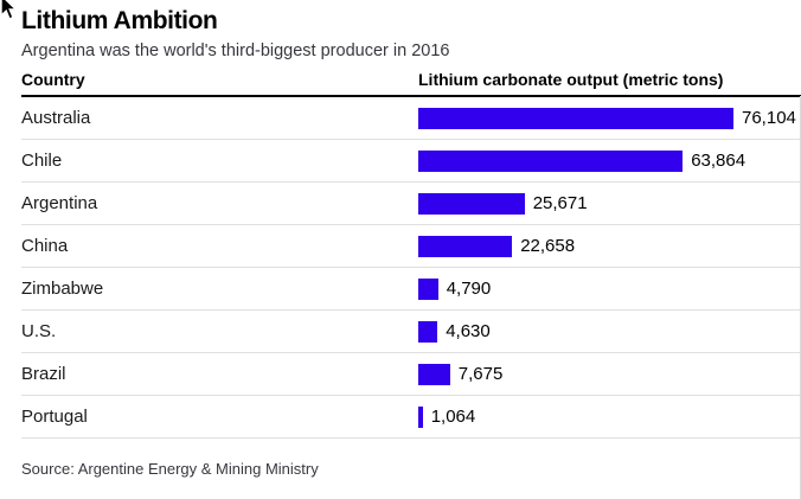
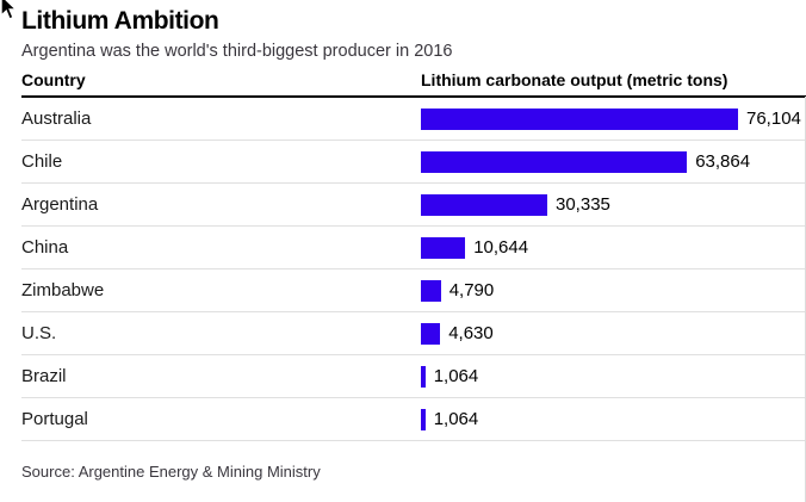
Argentina: 25,671 -> 30,335
China: 22,658 -> 10,644
Brazil: 7,675 -> 1,064
